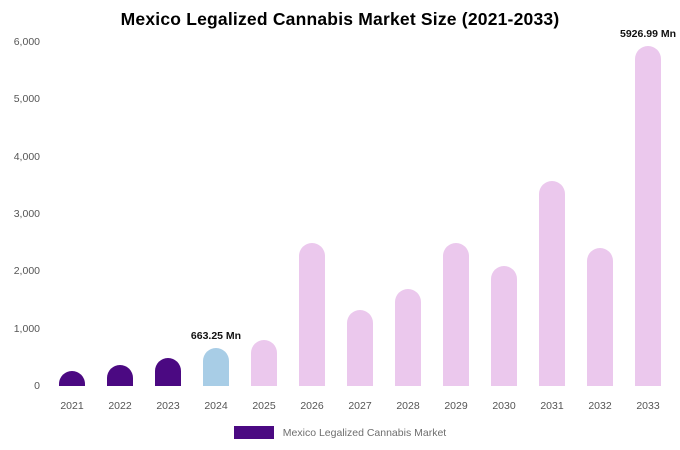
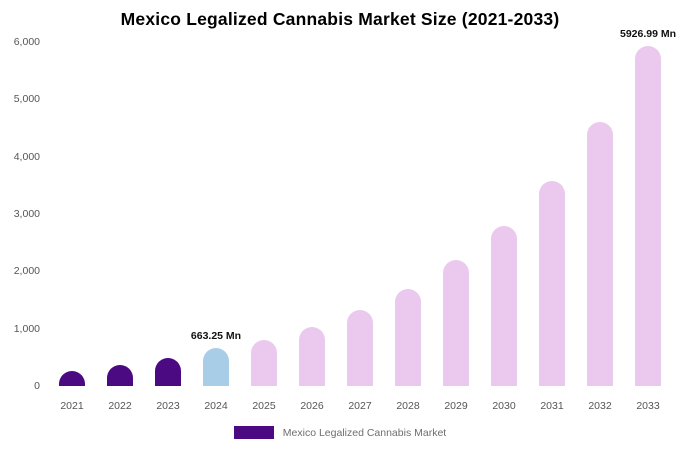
2026: 2500 -> 1000
2029: 2500 -> 2200
2030: 2100 -> 2800
2032: 2400 -> 4600
